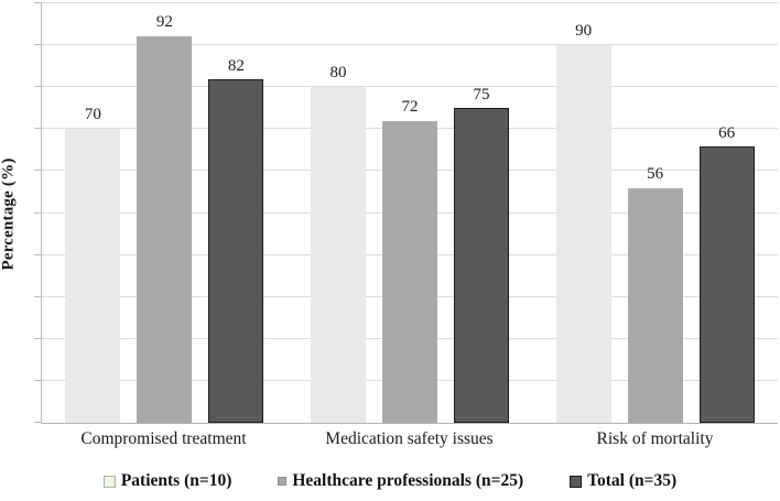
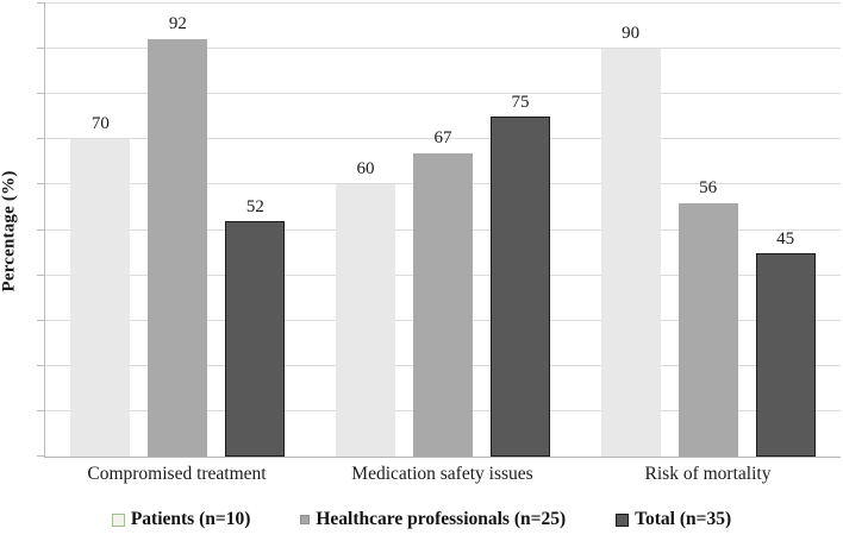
Total (n=35)/Compromised treatment: 82 -> 52
Patients (n=10)/Medication safety issues: 80 -> 60
Healthcare professionals (n=25)/Medication safety issues: 72 -> 67
Total (n=35)/Risk of mortality: 66 -> 45
